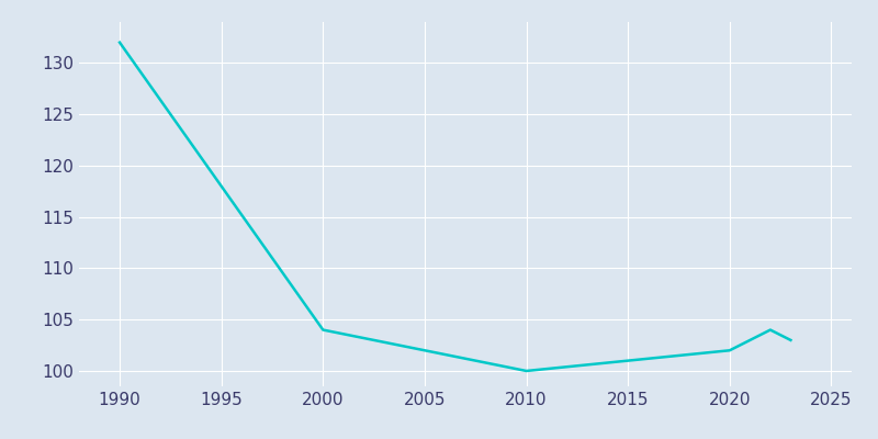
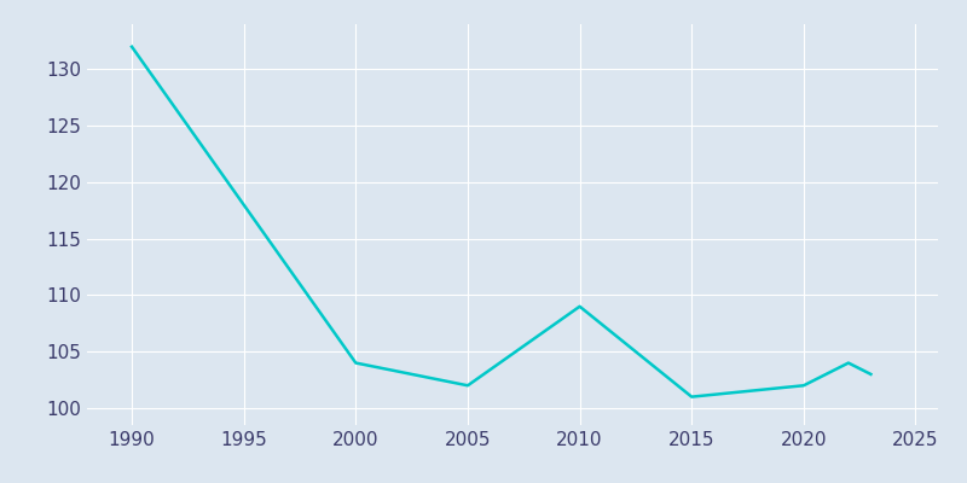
2010: 100 -> 109
